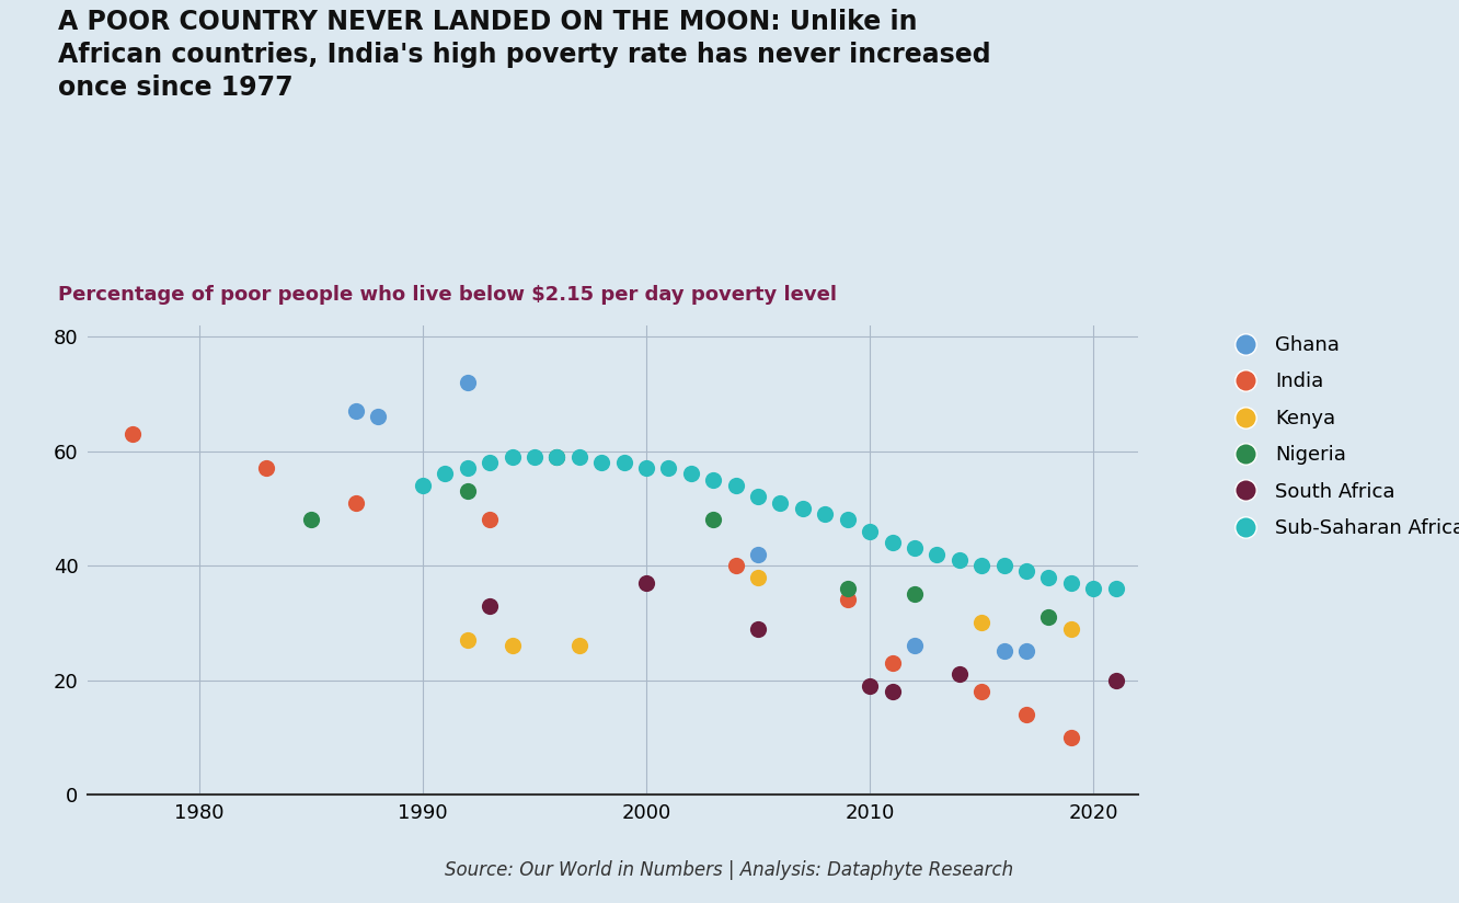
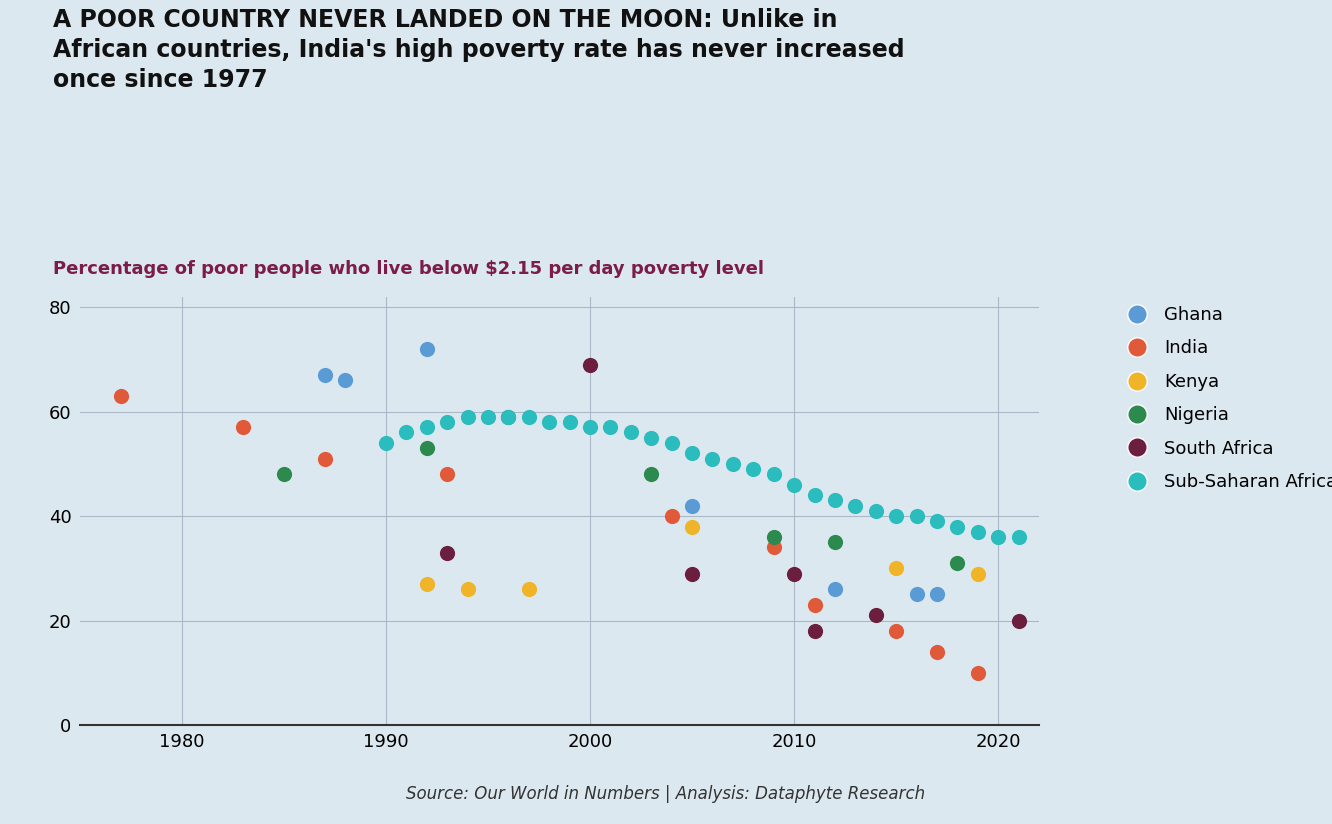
South Africa/2000: 37 -> 69
South Africa/2010: 19 -> 29
